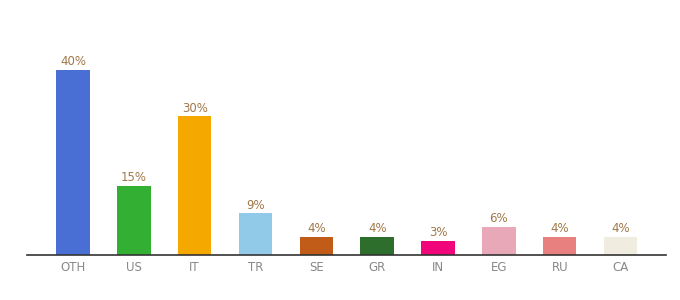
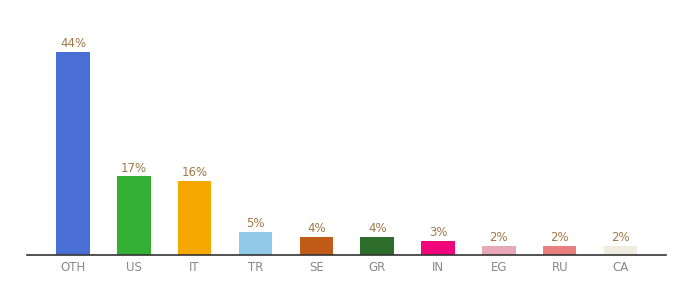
OTH: 40% -> 44%
US: 15% -> 17%
IT: 30% -> 16%
TR: 9% -> 5%
EG: 6% -> 2%
RU: 4% -> 2%
CA: 4% -> 2%
